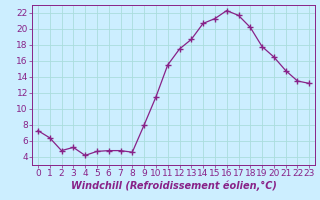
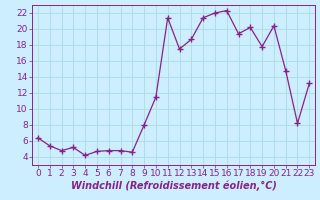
0: 7.3 -> 6.4
1: 6.4 -> 5.4
11: 15.5 -> 21.4
14: 20.7 -> 21.4
15: 21.3 -> 22.0
17: 21.7 -> 19.4
20: 16.5 -> 20.4
22: 13.5 -> 8.2
